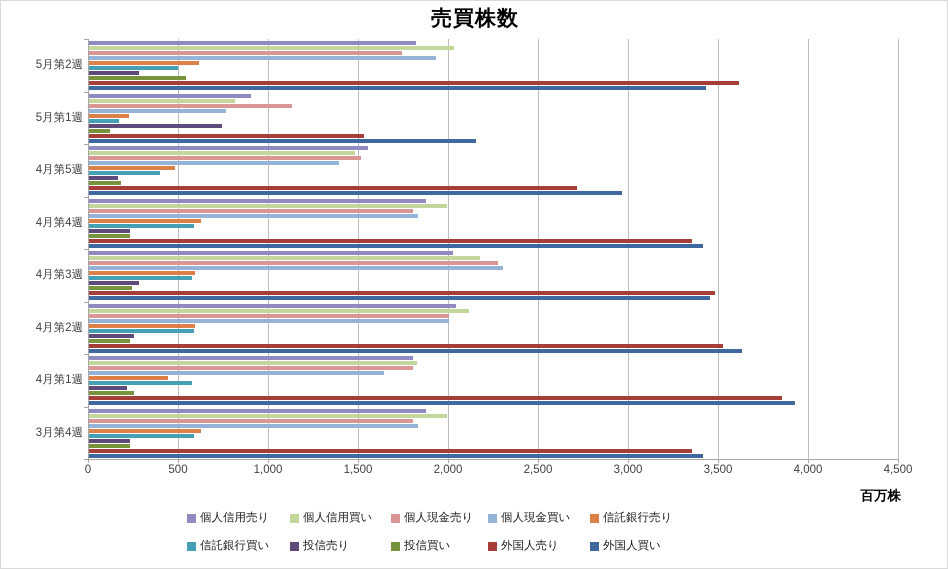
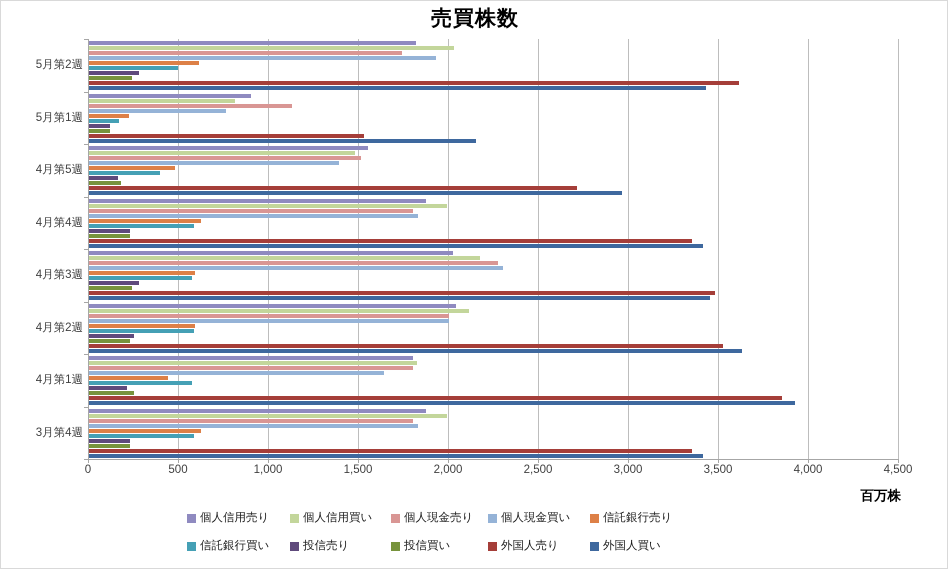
投信買い/5月第2週: 540 -> 240
投信売り/5月第1週: 740 -> 120
